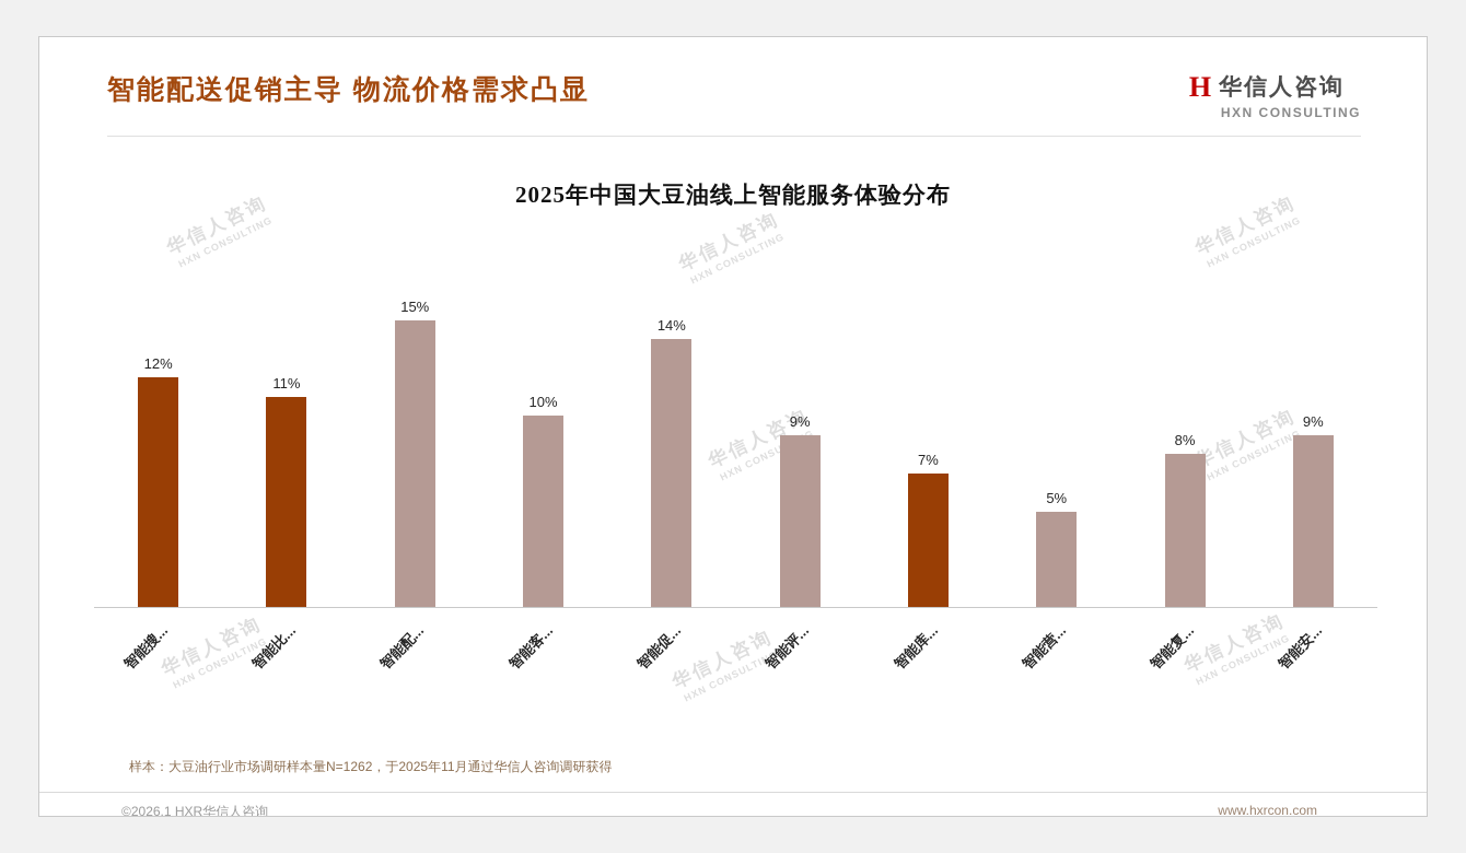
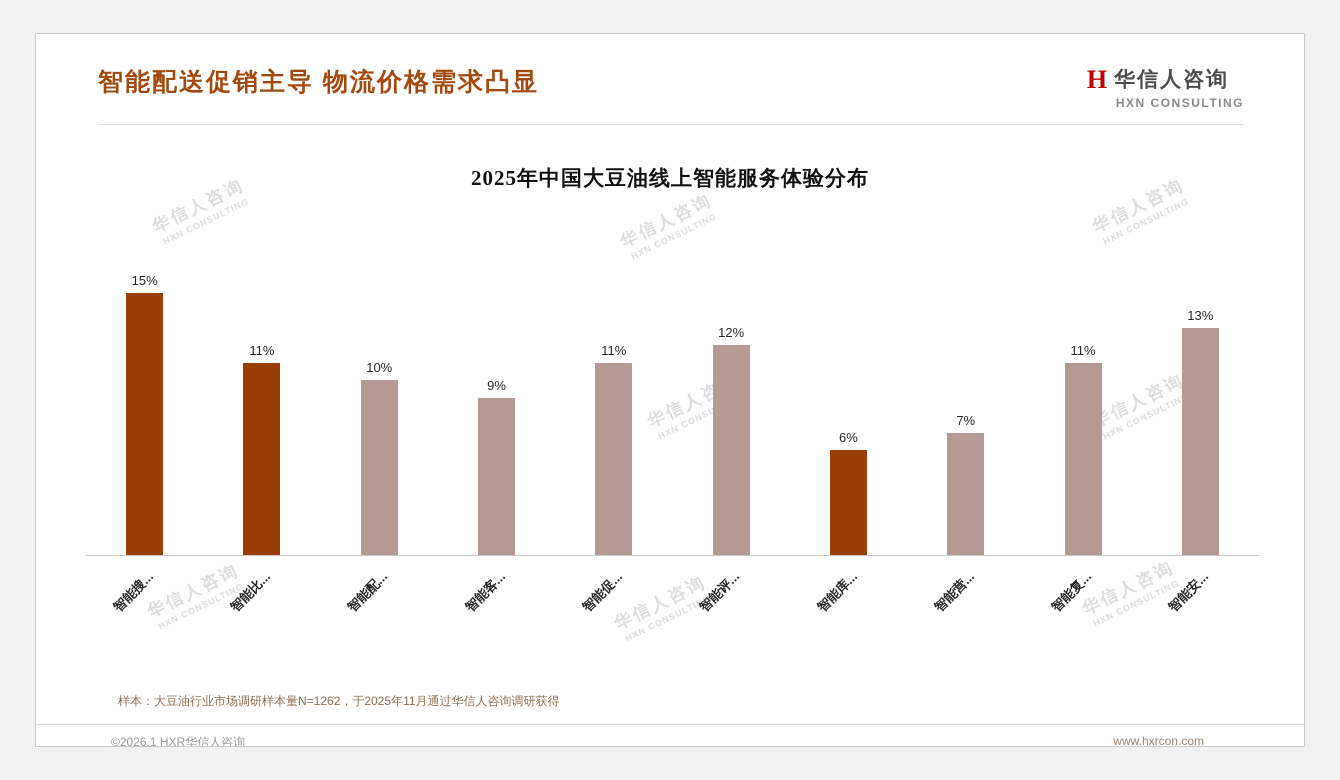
智能搜...: 12% -> 15%
智能配...: 15% -> 10%
智能客...: 10% -> 9%
智能促...: 14% -> 11%
智能评...: 9% -> 12%
智能库...: 7% -> 6%
智能营...: 5% -> 7%
智能复...: 8% -> 11%
智能安...: 9% -> 13%
